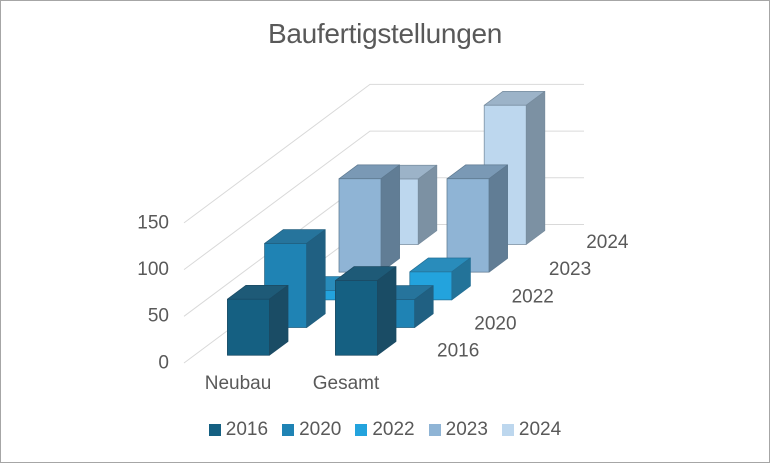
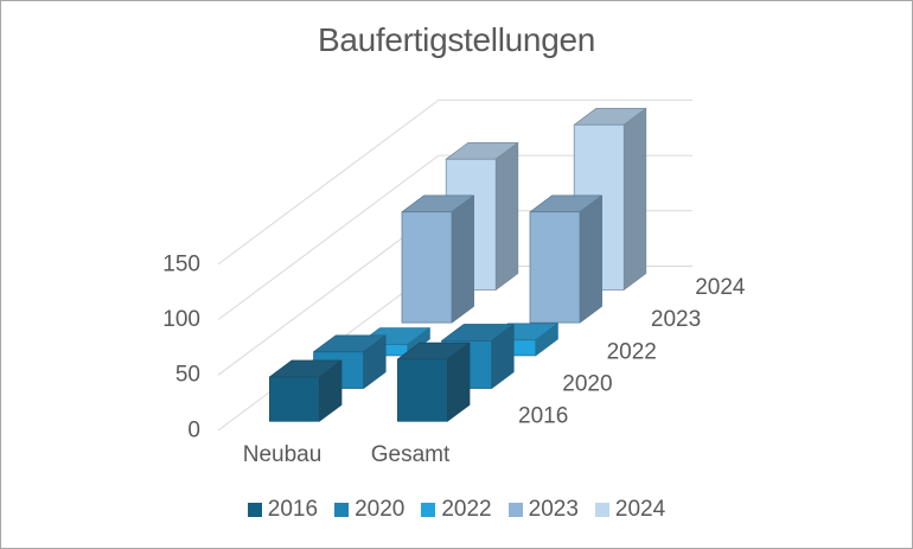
2016/Neubau: 60 -> 40
2020/Neubau: 90 -> 30
2024/Neubau: 70 -> 120
2016/Gesamt: 80 -> 60
2020/Gesamt: 30 -> 40
2022/Gesamt: 30 -> 10
